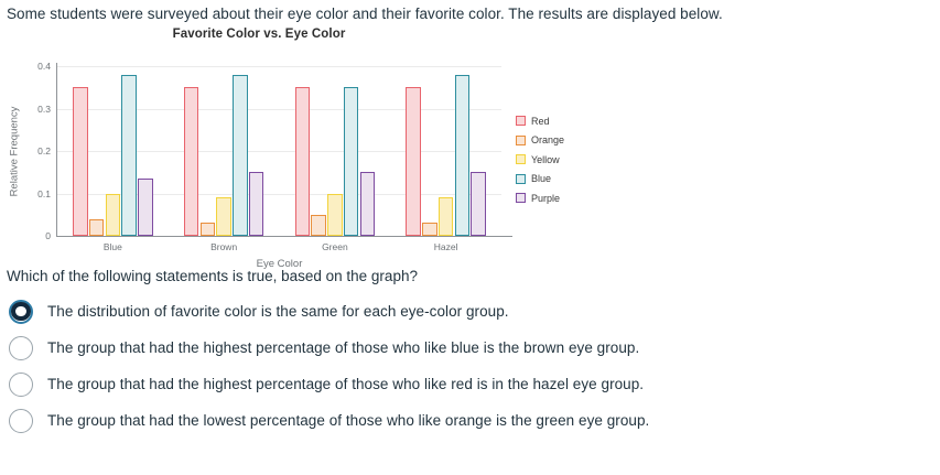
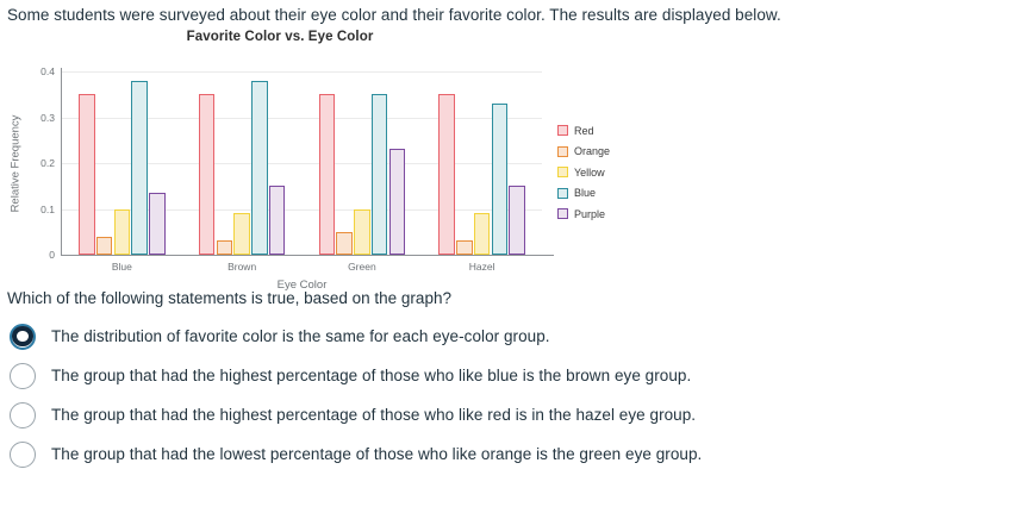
Purple/Green: 0.15 -> 0.23
Blue/Hazel: 0.38 -> 0.33
